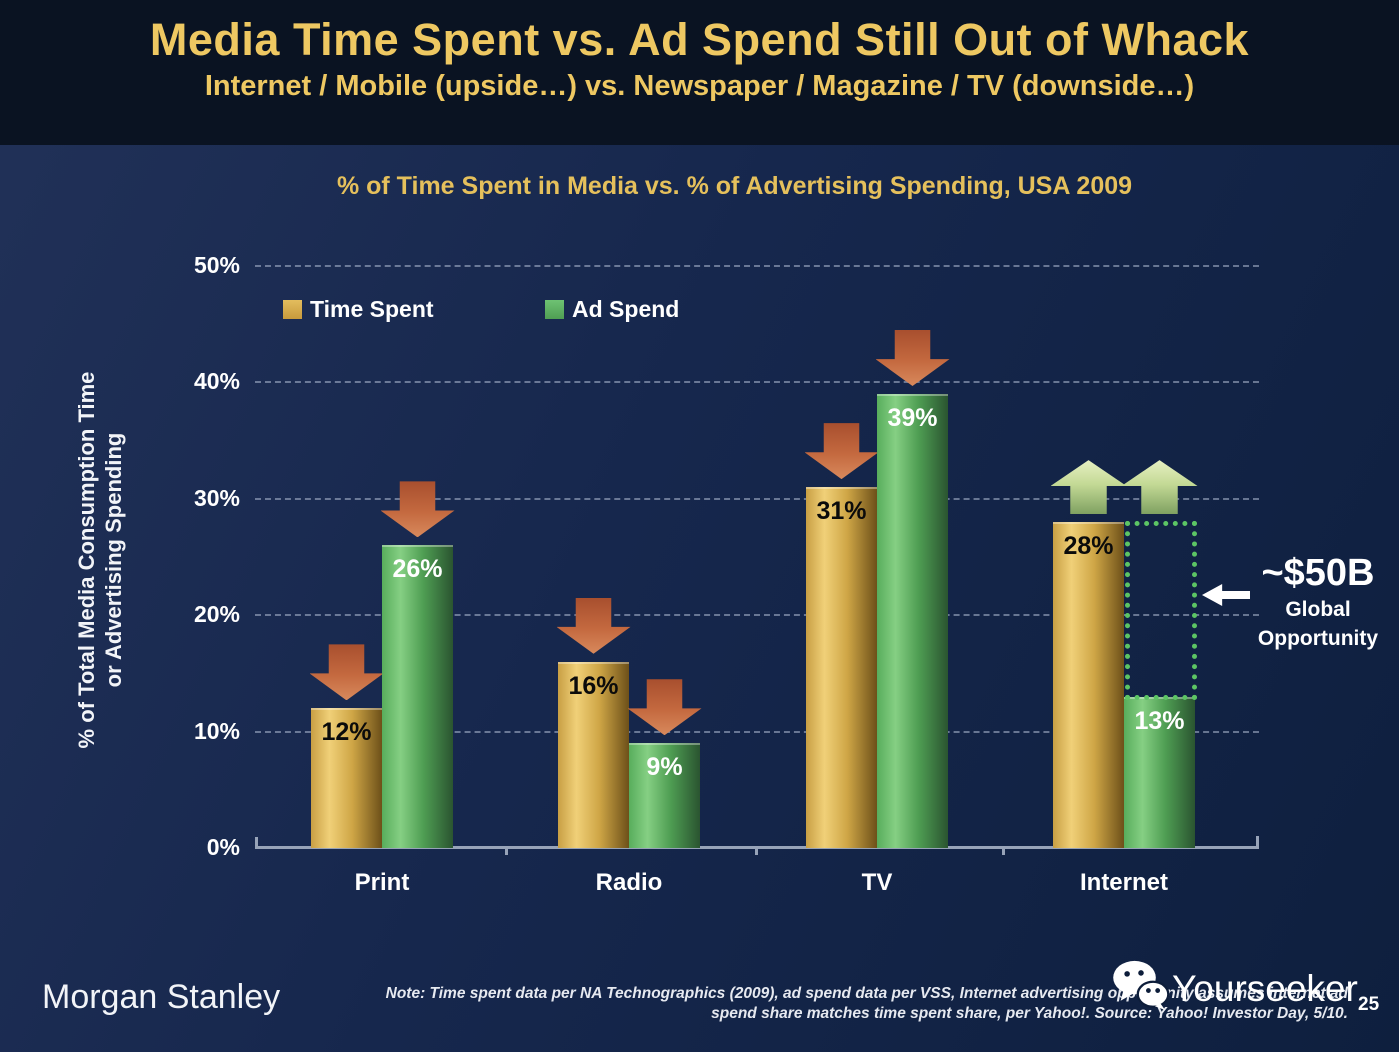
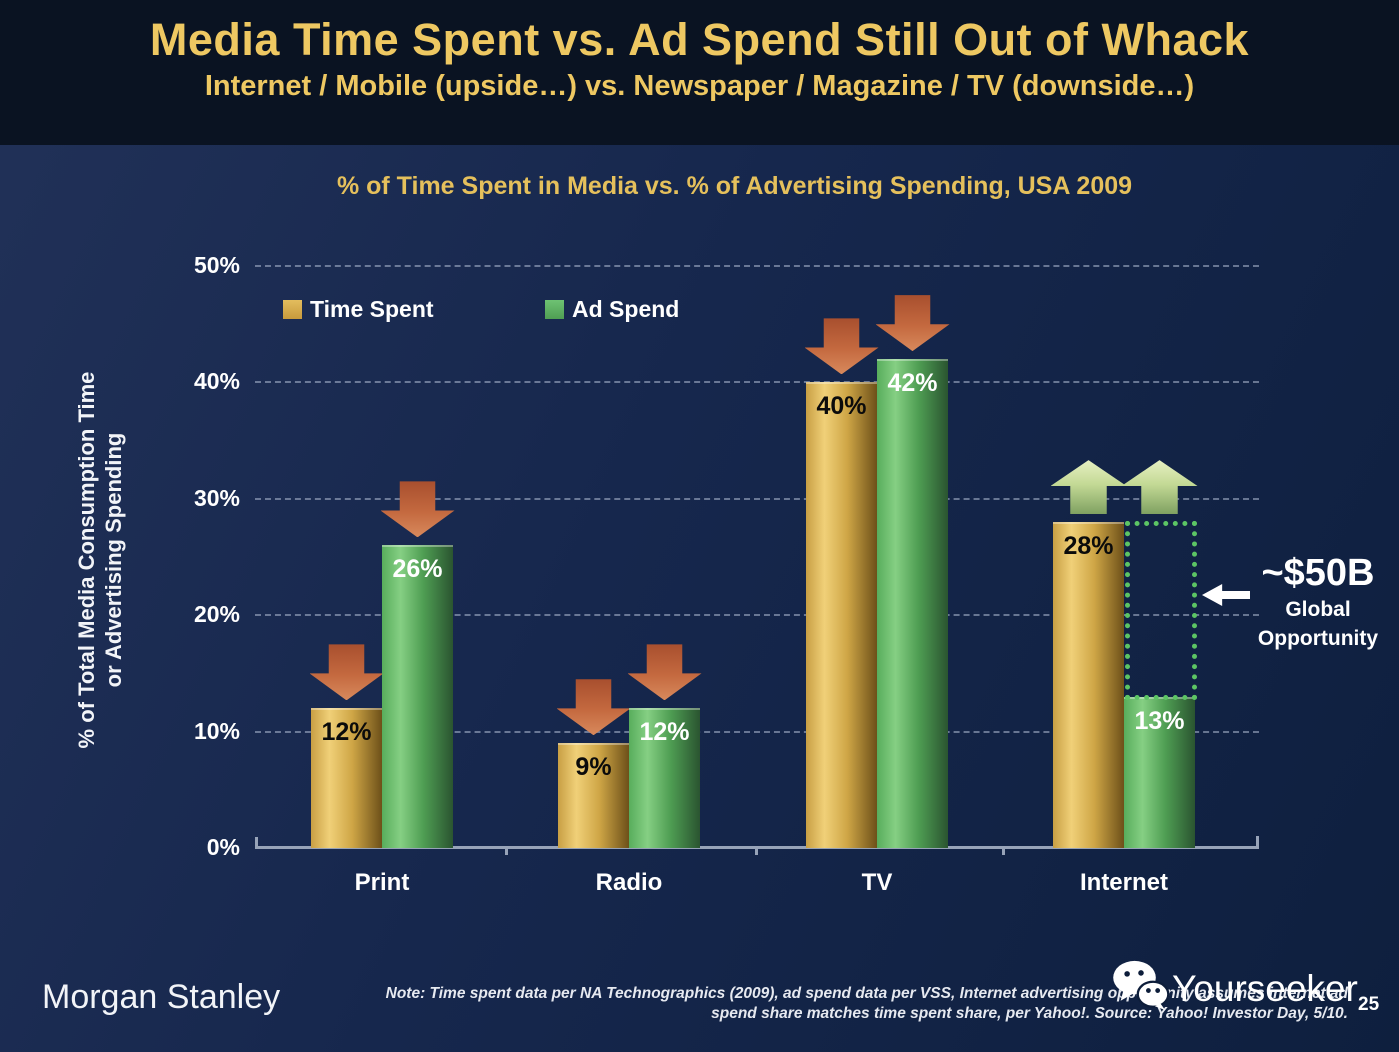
Time Spent/Radio: 16% -> 9%
Ad Spend/Radio: 9% -> 12%
Time Spent/TV: 31% -> 40%
Ad Spend/TV: 39% -> 42%
